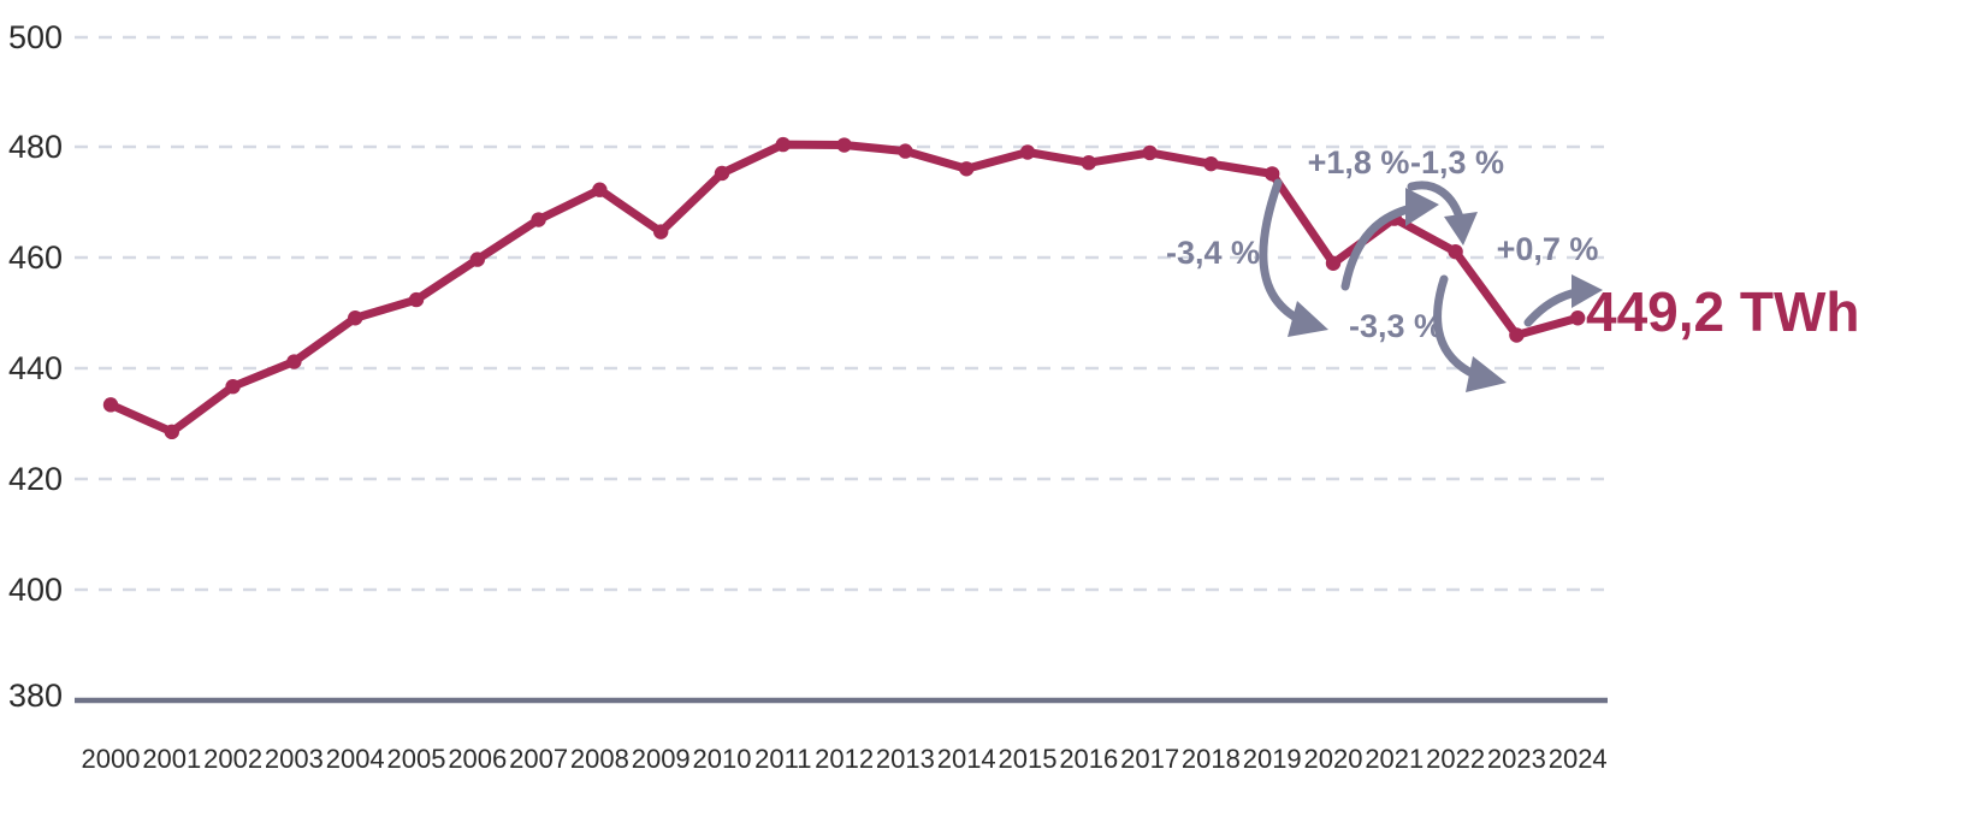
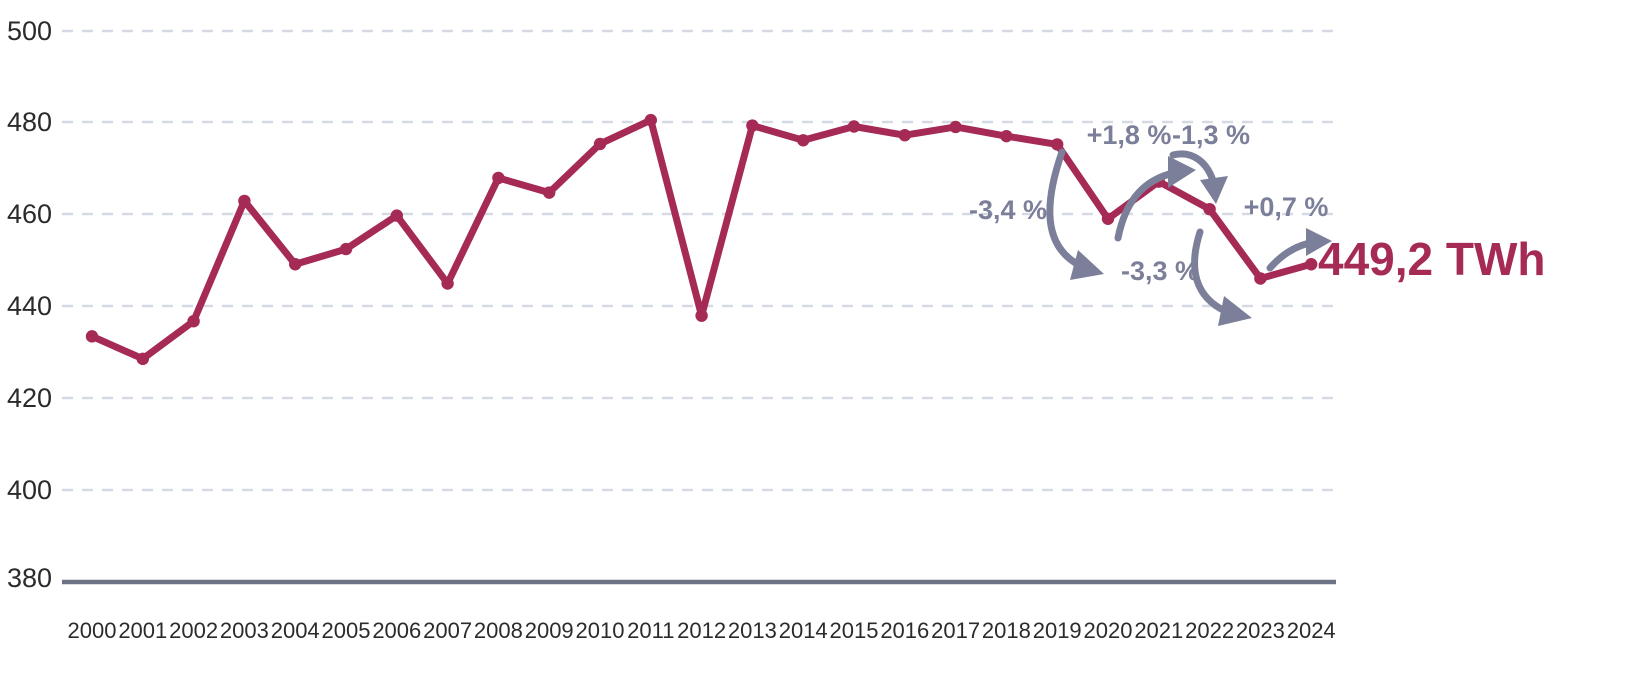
2003: 441 -> 463
2007: 467 -> 445
2008: 472 -> 468
2012: 480 -> 438
